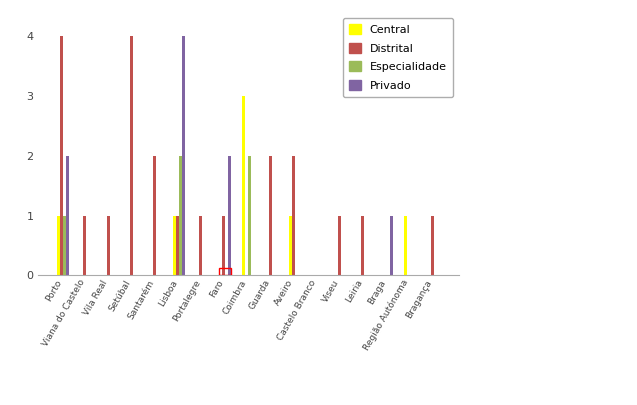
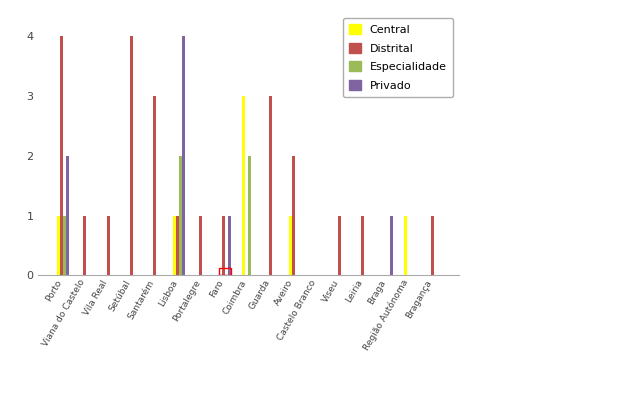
Distrital/Santarém: 2 -> 3
Privado/Faro: 2 -> 1
Distrital/Guarda: 2 -> 3
